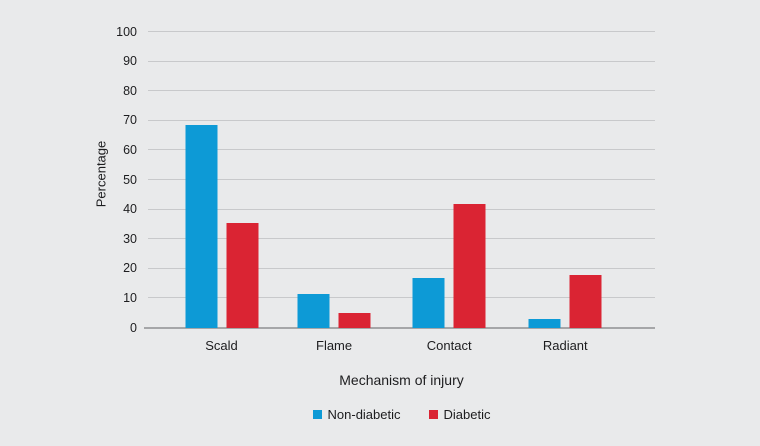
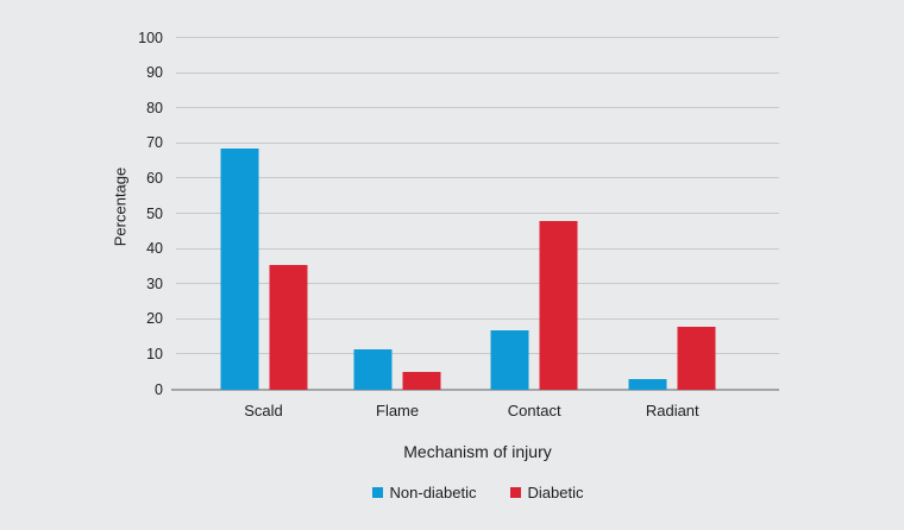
Diabetic/Contact: 42 -> 48
